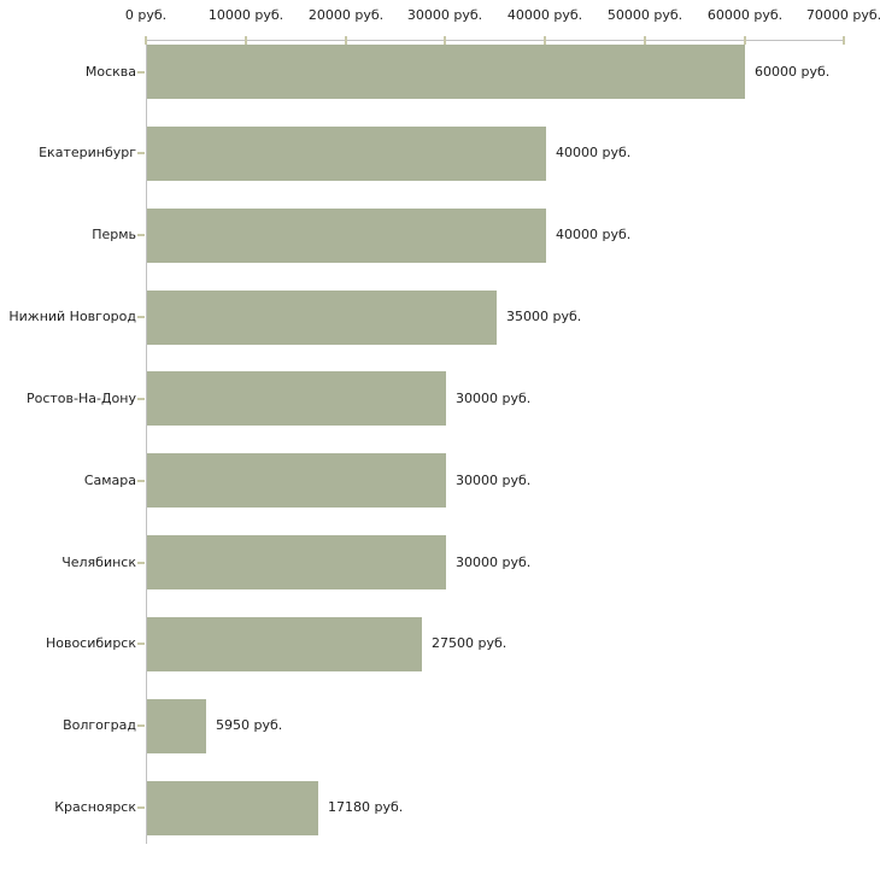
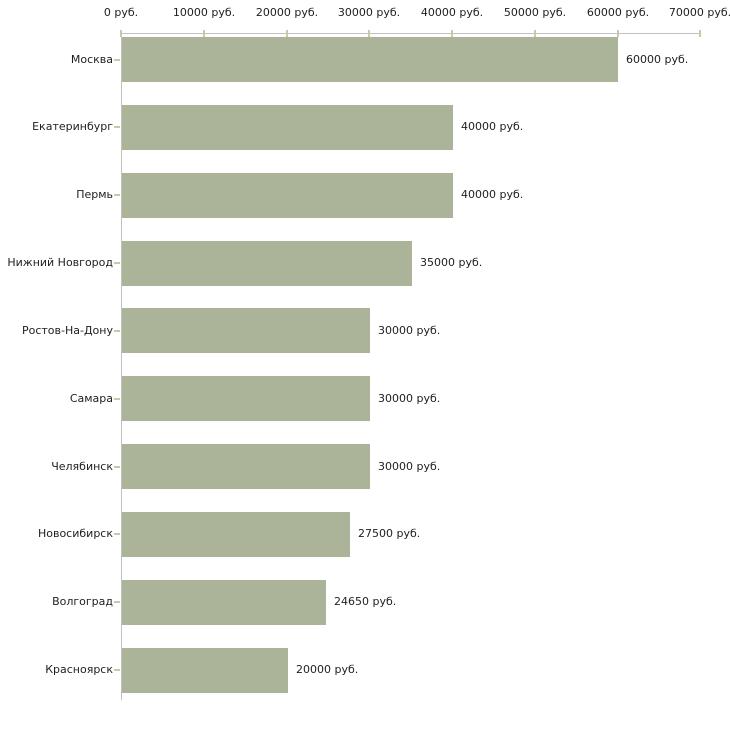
Волгоград: 5950 -> 24650
Красноярск: 17180 -> 20000
